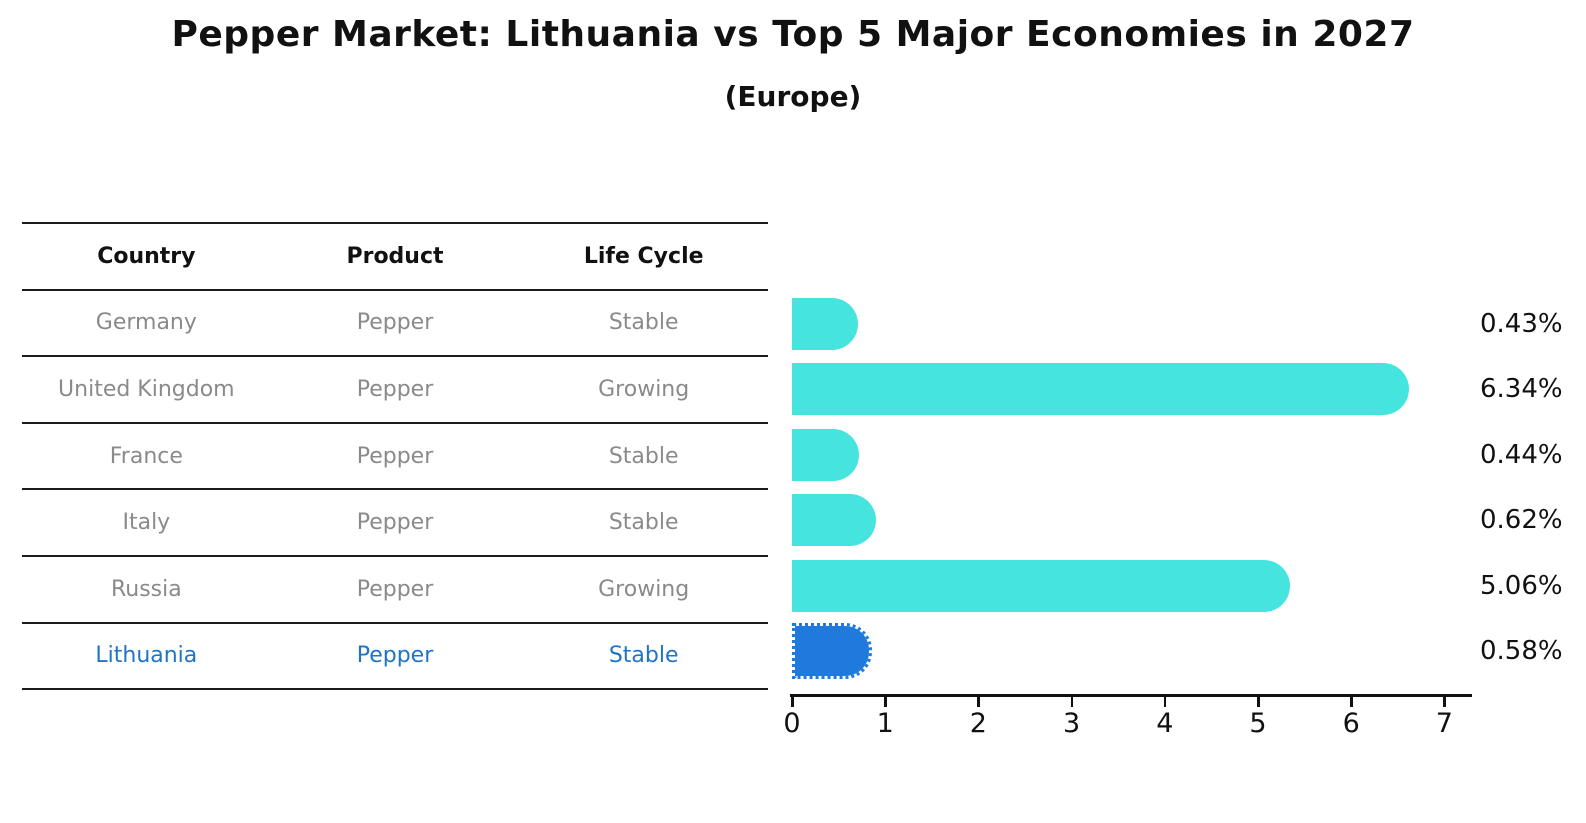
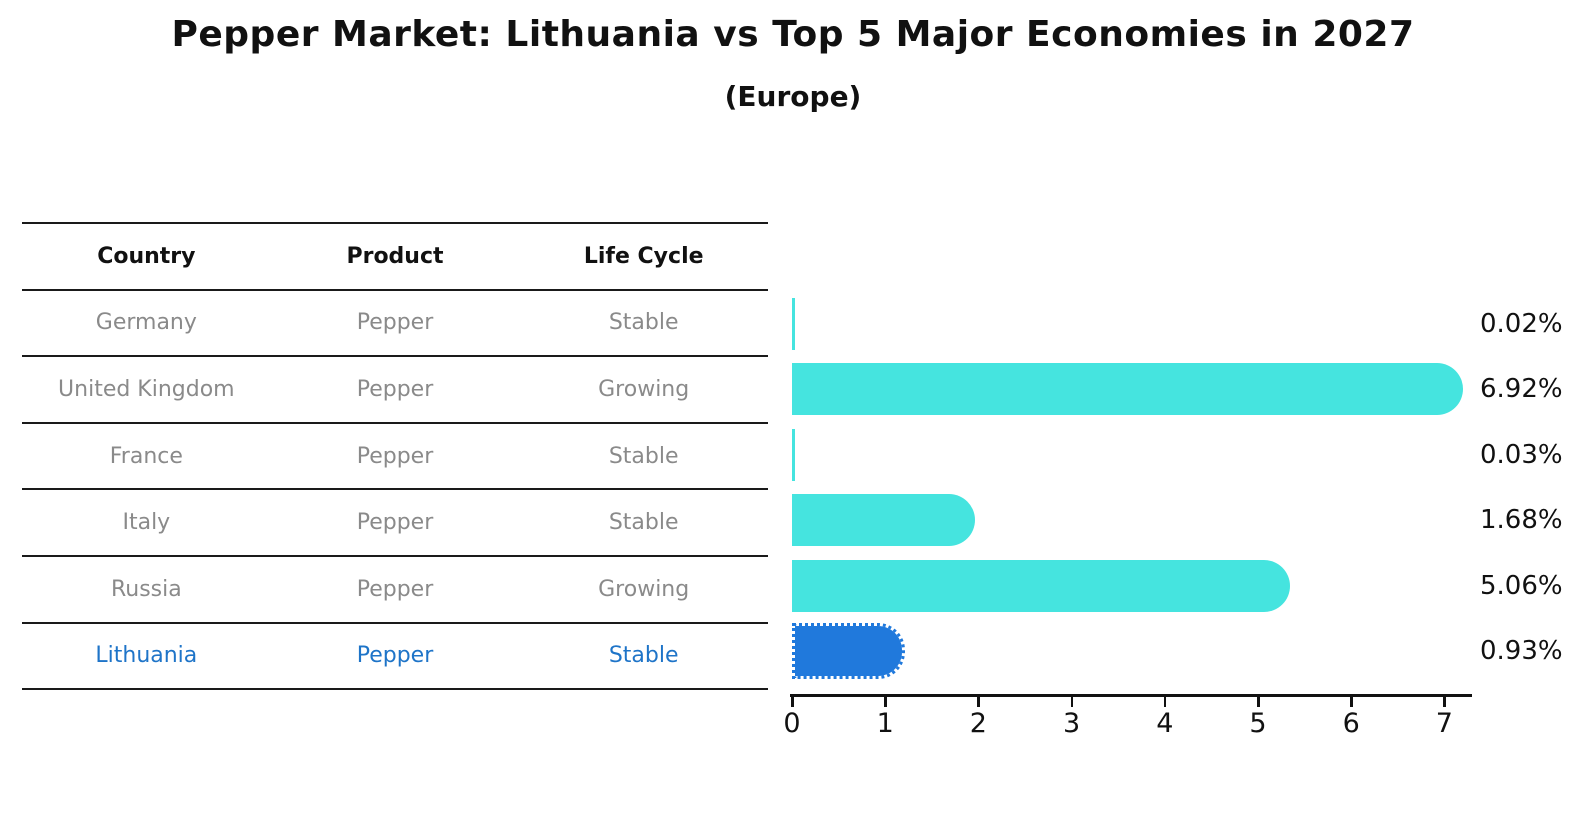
Germany: 0.43% -> 0.02%
United Kingdom: 6.34% -> 6.92%
France: 0.44% -> 0.03%
Italy: 0.62% -> 1.68%
Lithuania: 0.58% -> 0.93%
